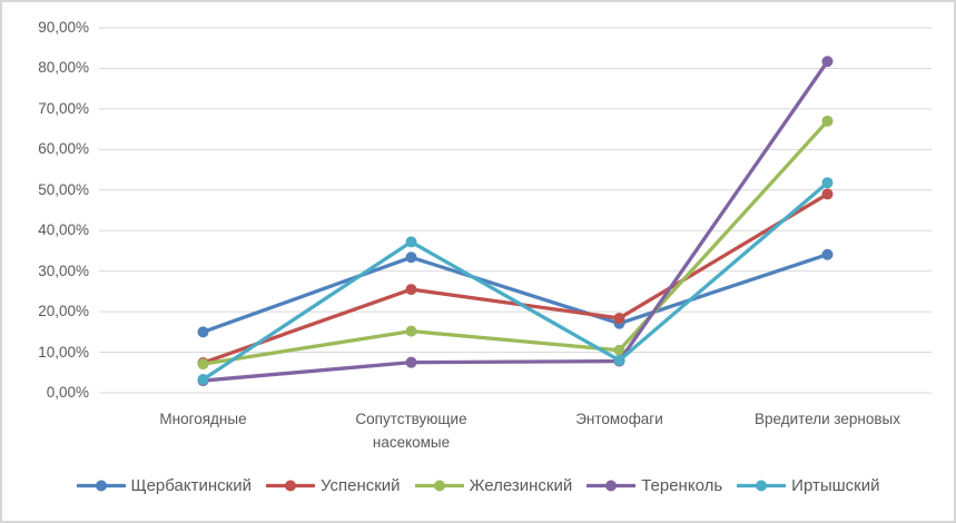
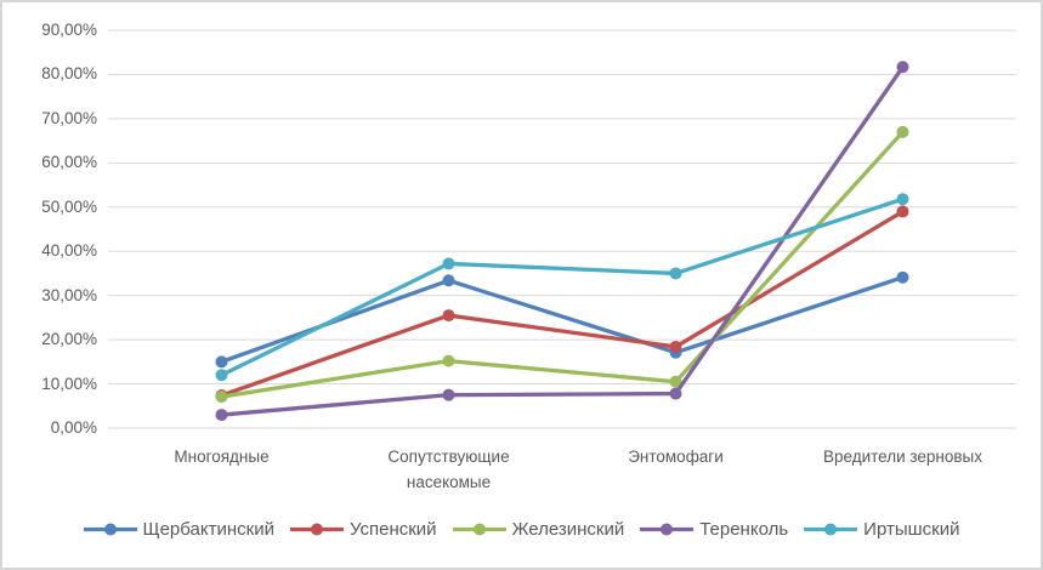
Иртышский/Многоядные: 3% -> 12%
Иртышский/Энтомофаги: 8% -> 35%
